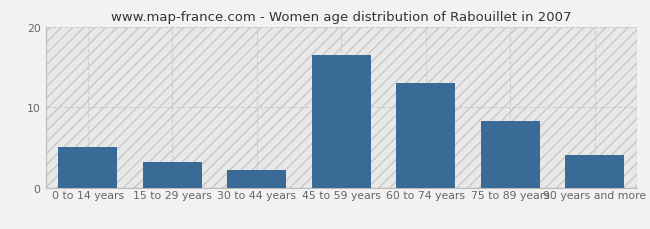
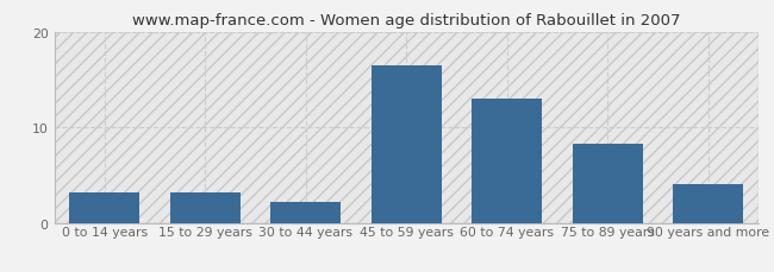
0 to 14 years: 5.0 -> 3.2
